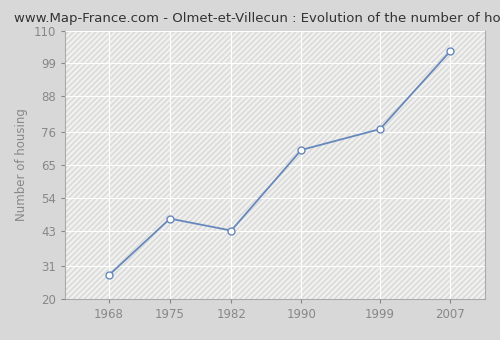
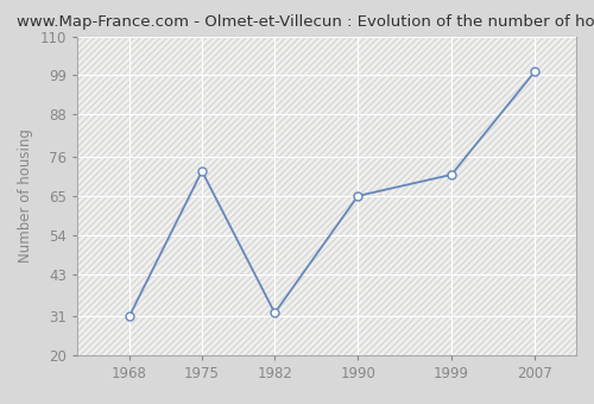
1968: 28 -> 31
1975: 47 -> 72
1982: 43 -> 32
1990: 70 -> 65
1999: 77 -> 71
2007: 103 -> 100
